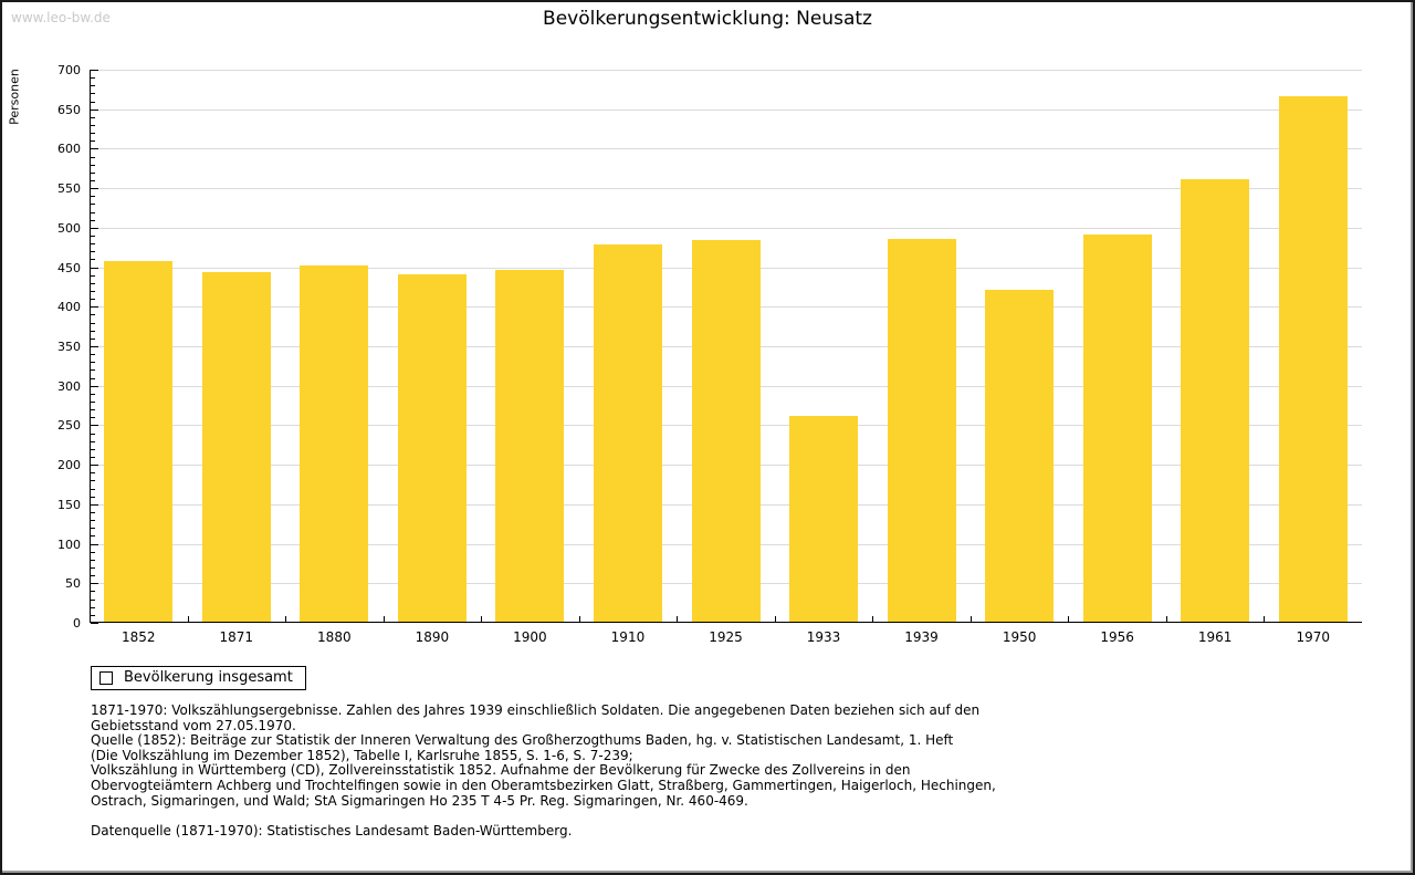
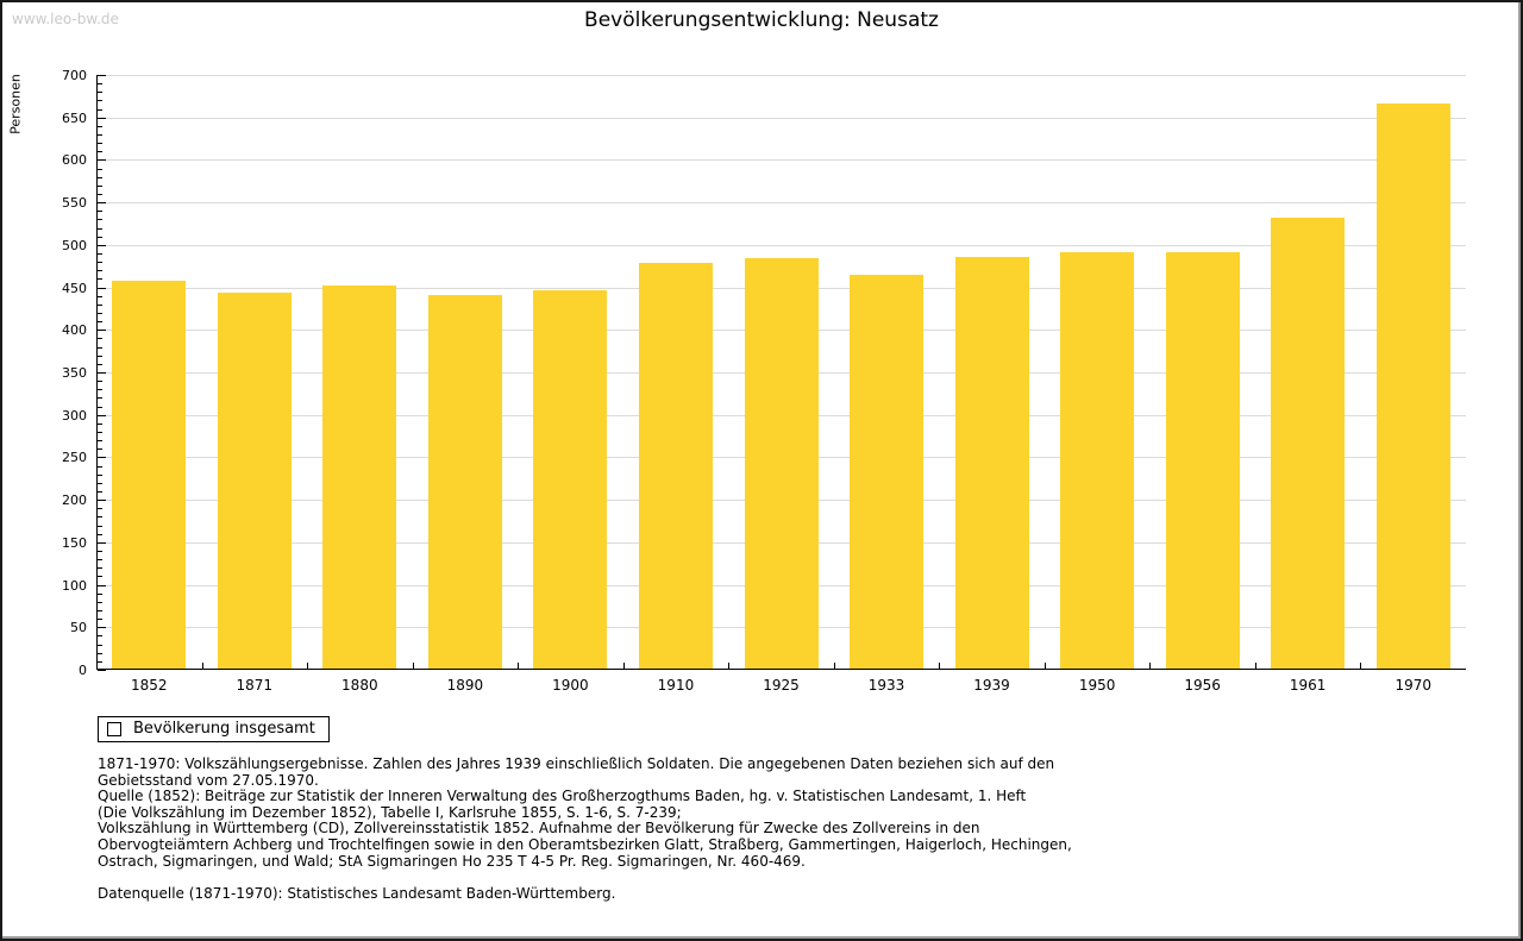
1933: 260 -> 460
1950: 420 -> 490
1961: 560 -> 530
